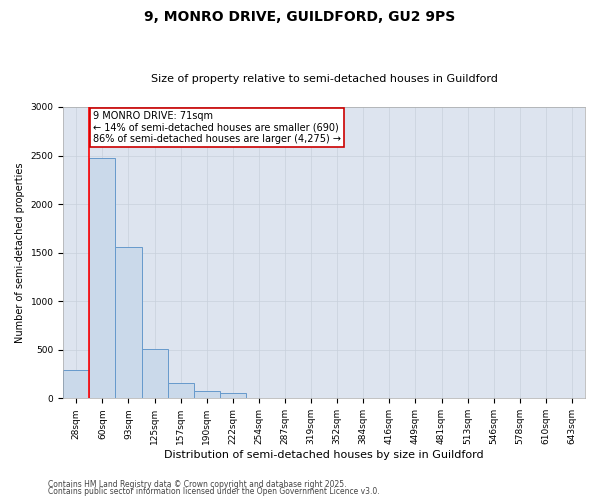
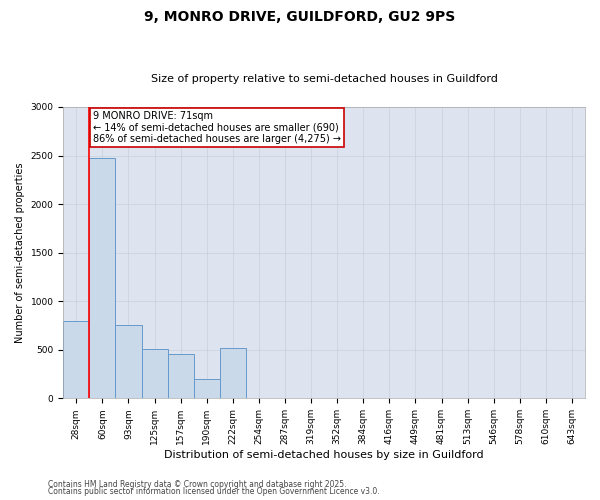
28sqm: 290 -> 800
93sqm: 1560 -> 760
157sqm: 160 -> 460
190sqm: 80 -> 200
222sqm: 50 -> 520
